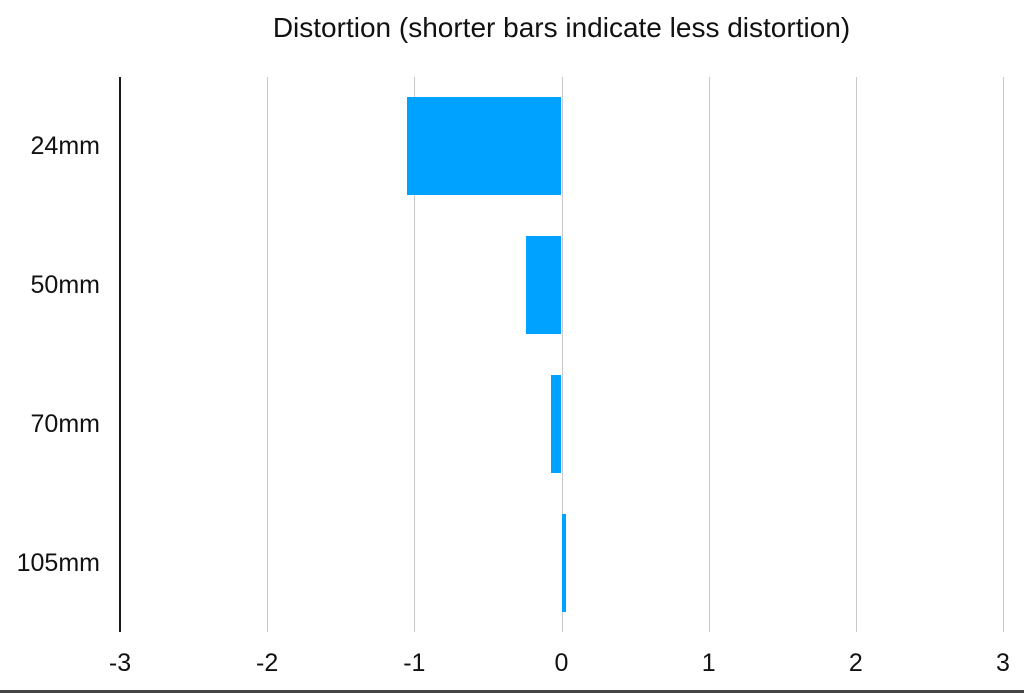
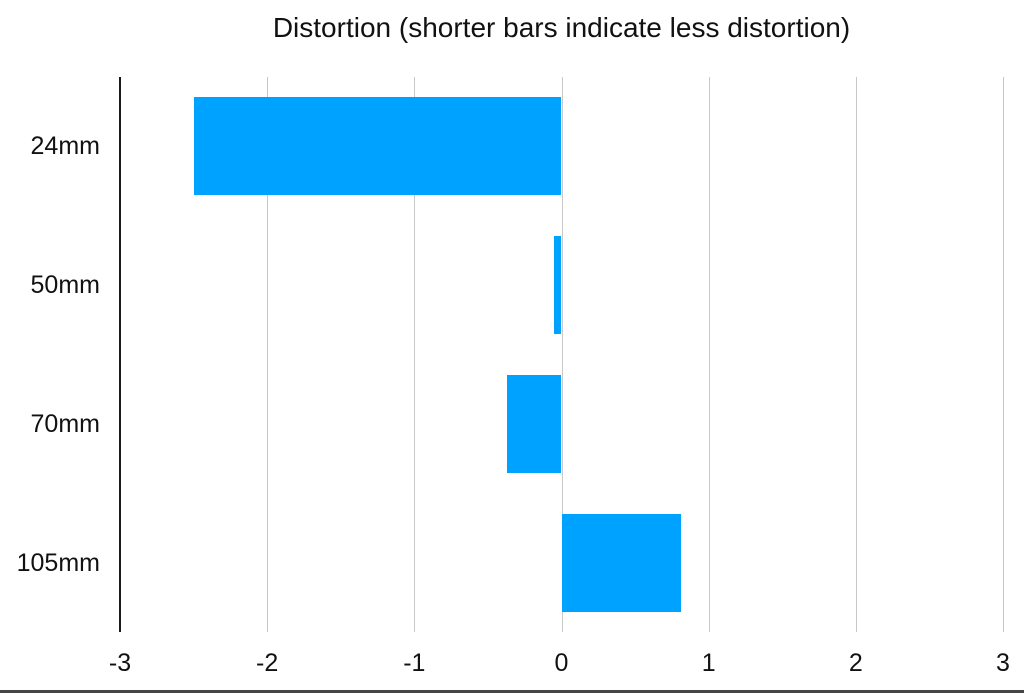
24mm: -1.05 -> -2.50
50mm: -0.24 -> -0.05
70mm: -0.07 -> -0.37
105mm: 0.03 -> 0.81
